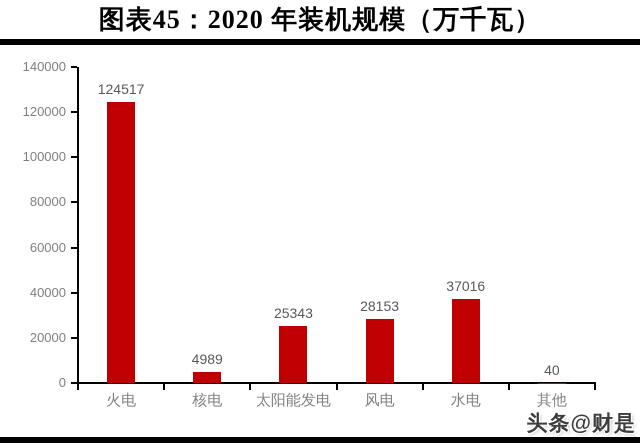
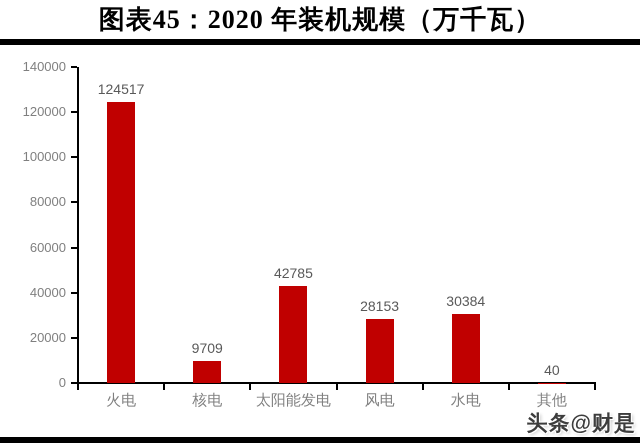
核电: 4989 -> 9709
太阳能发电: 25343 -> 42785
水电: 37016 -> 30384
